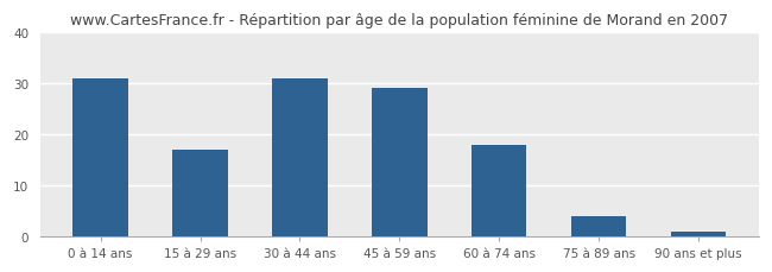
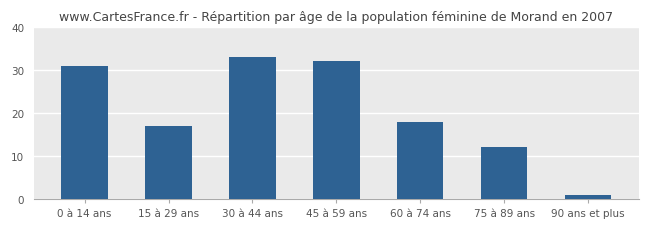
30 à 44 ans: 31 -> 33
45 à 59 ans: 29 -> 32
75 à 89 ans: 4 -> 12
